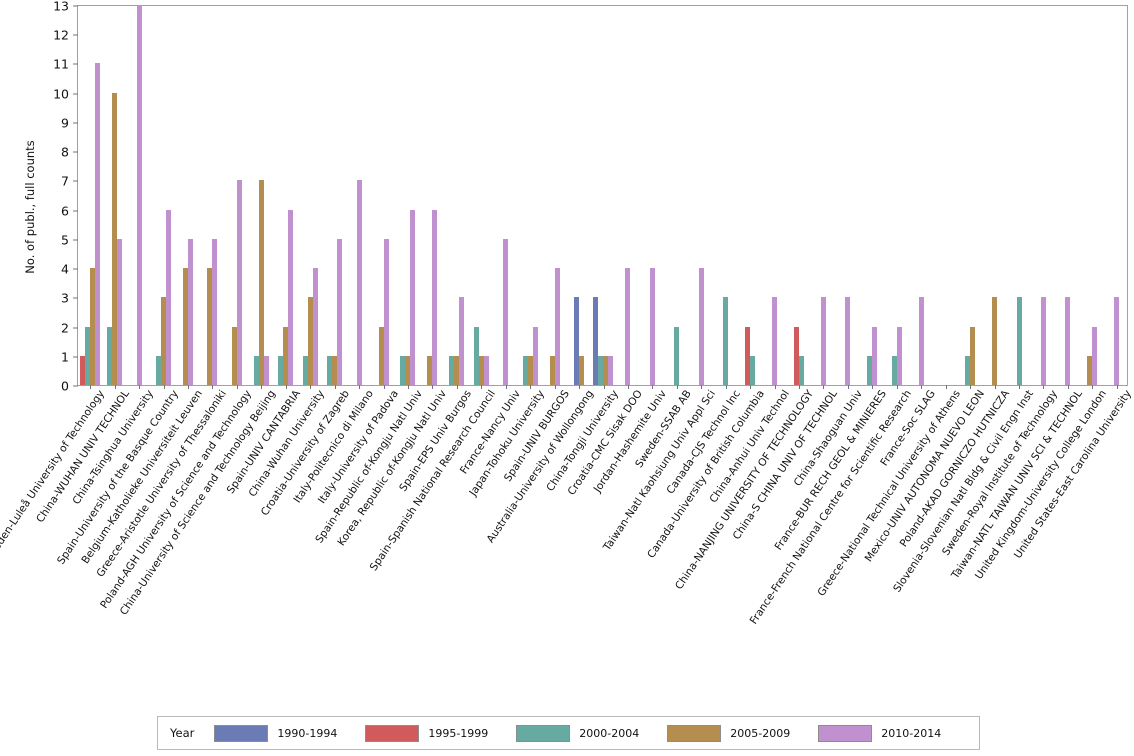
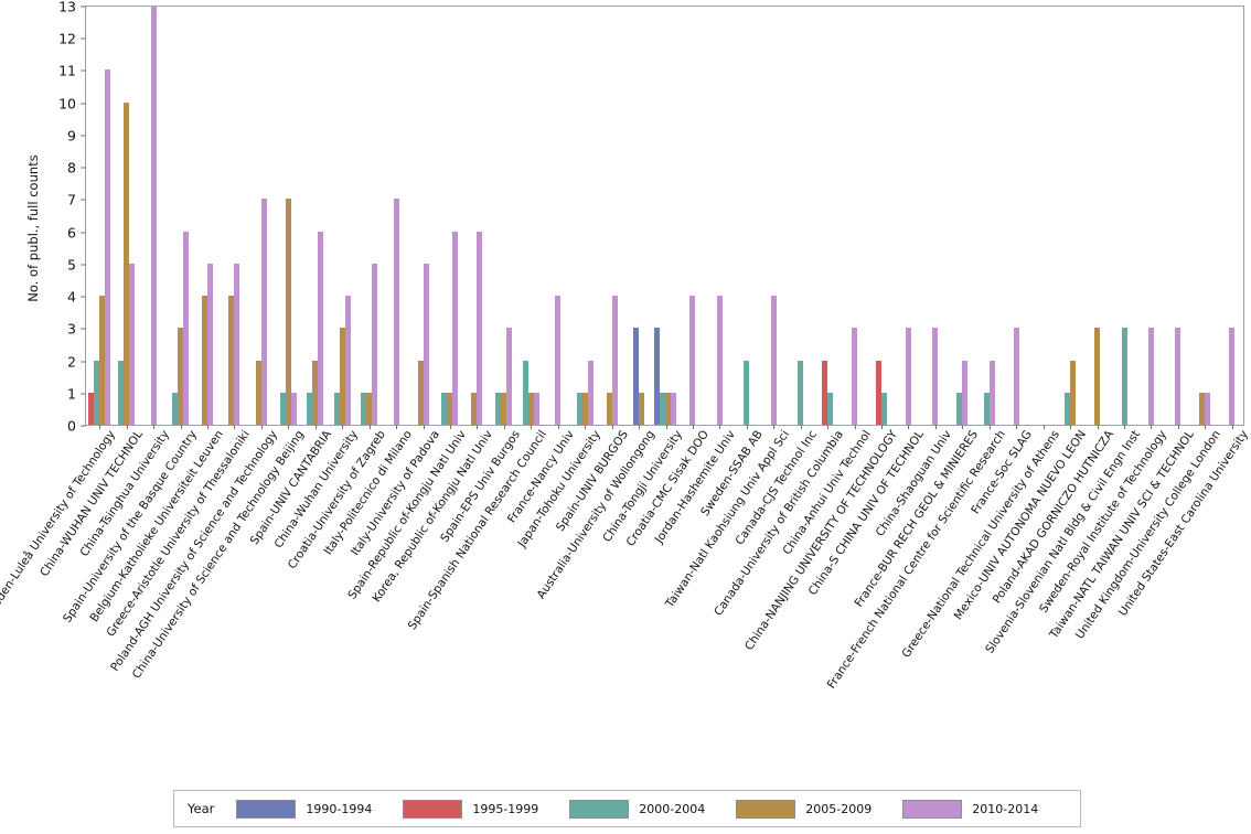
2010-2014/France-Nancy Univ: 5 -> 4
2000-2004/Canada-CJS Technol Inc: 3 -> 2
2010-2014/United Kingdom-University College London: 2 -> 1
